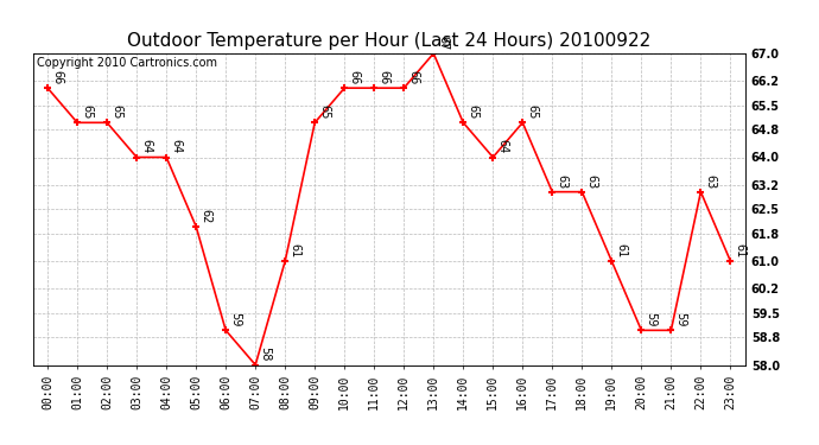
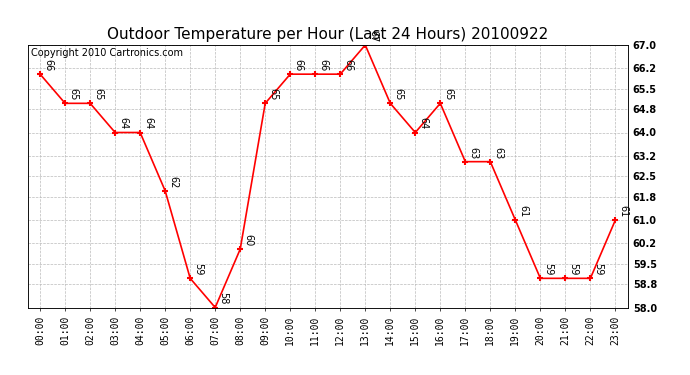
08:00: 61 -> 60
22:00: 63 -> 59
